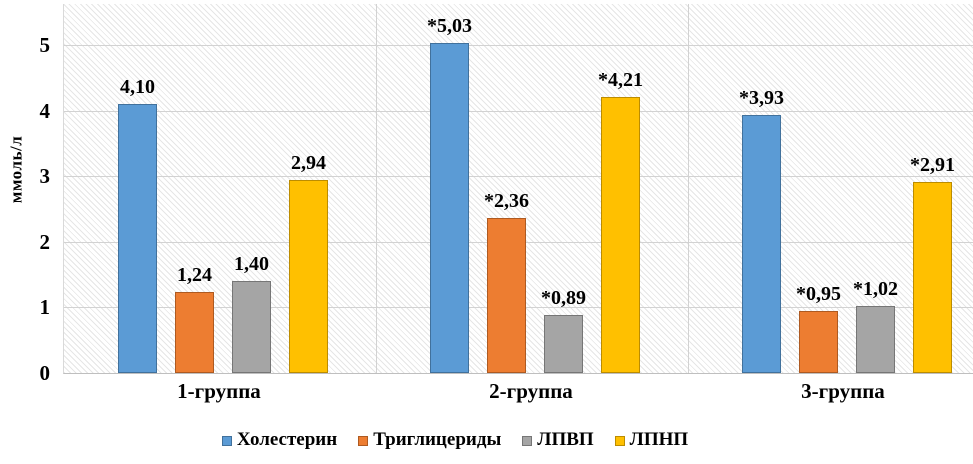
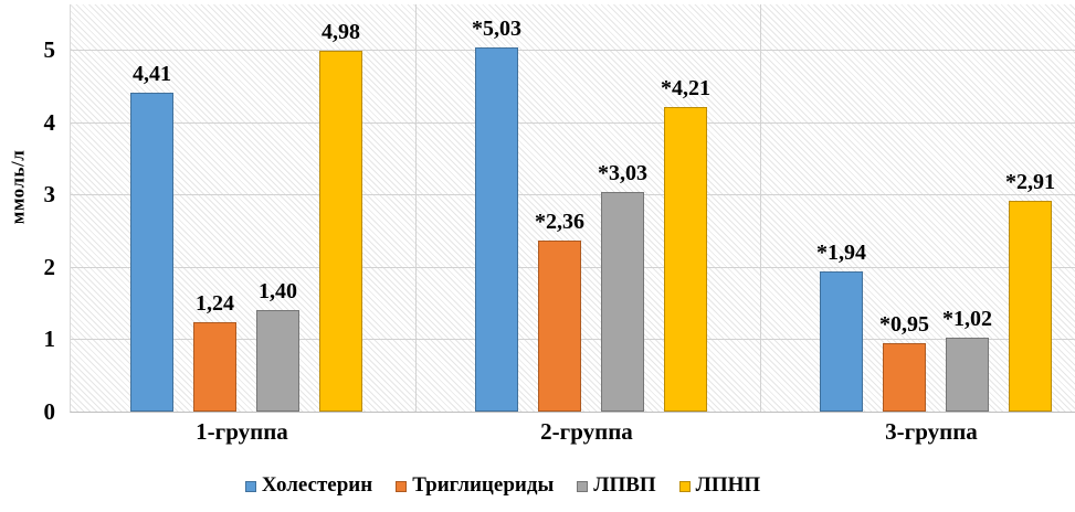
Холестерин/1-группа: 4,10 -> 4,41
ЛПНП/1-группа: 2,94 -> 4,98
ЛПВП/2-группа: 0,89 -> 3,03
Холестерин/3-группа: 3,93 -> 1,94
